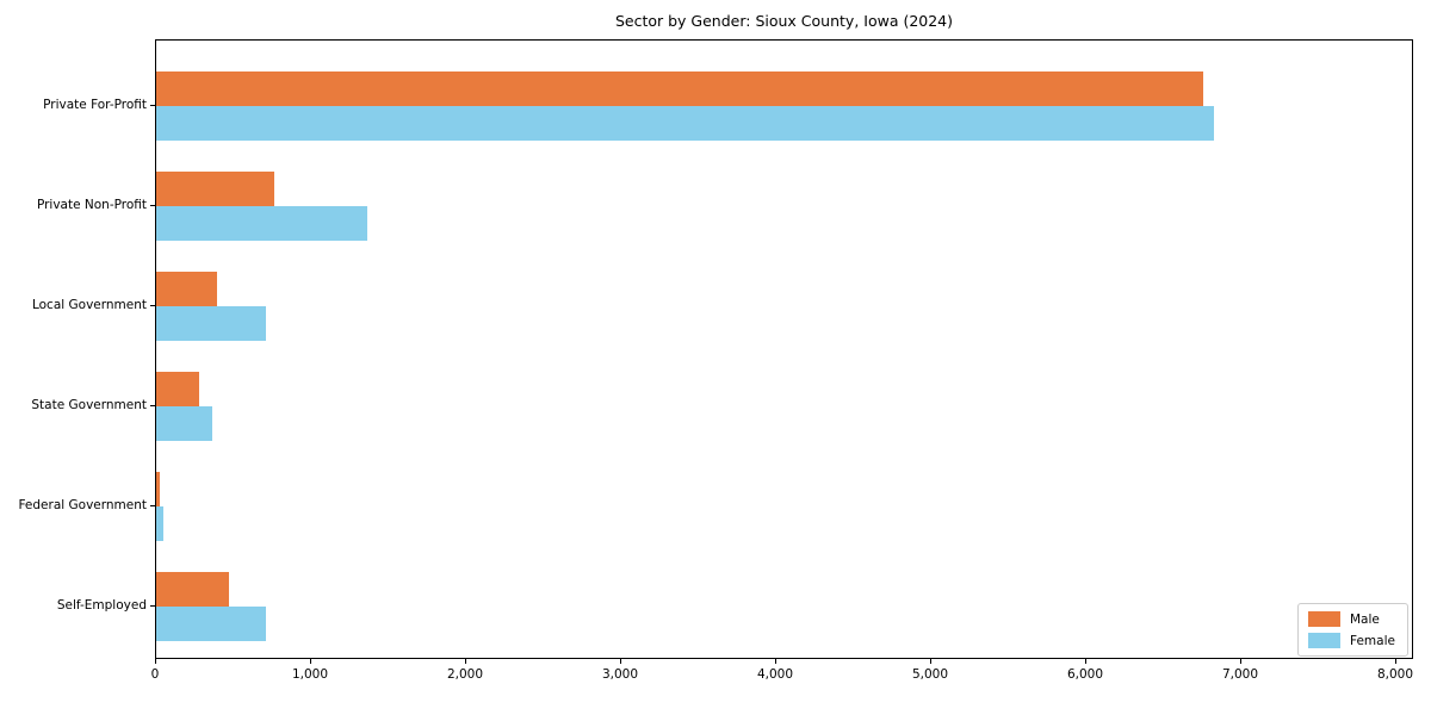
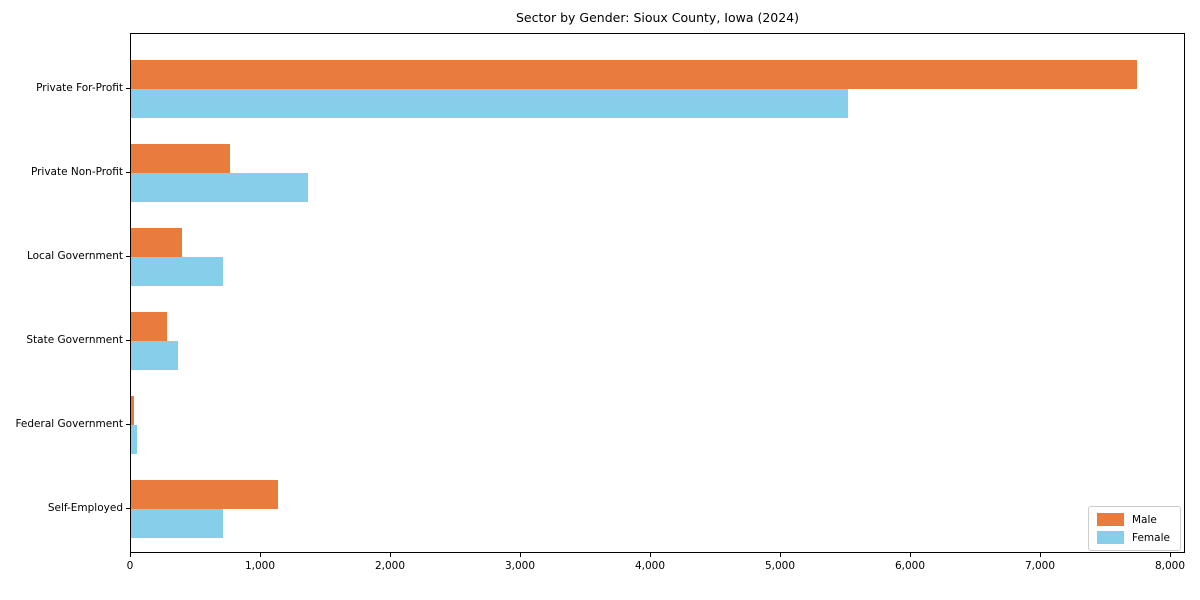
Male/Private For-Profit: 6750 -> 7740
Female/Private For-Profit: 6820 -> 5520
Male/Self-Employed: 470 -> 1130
